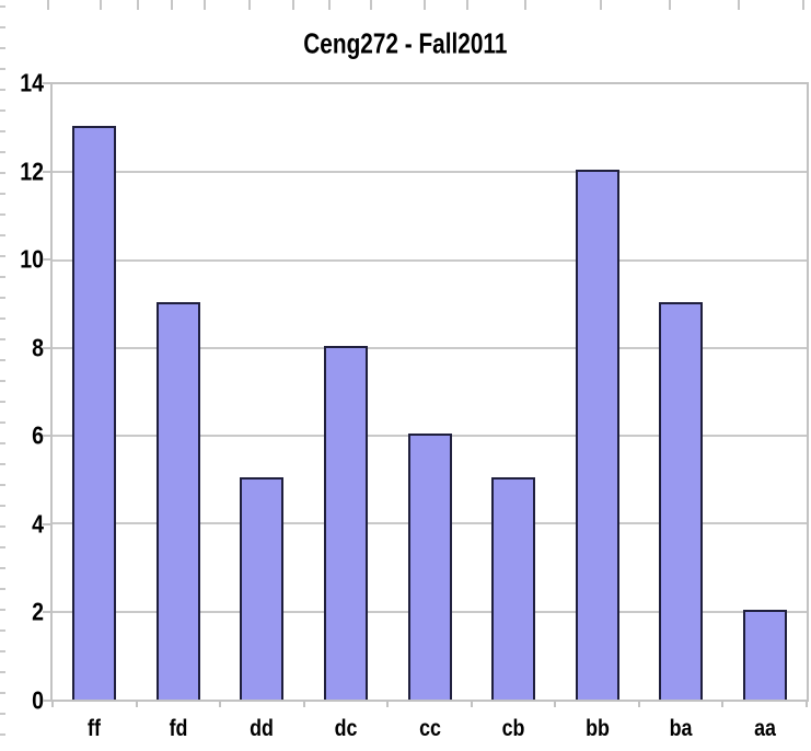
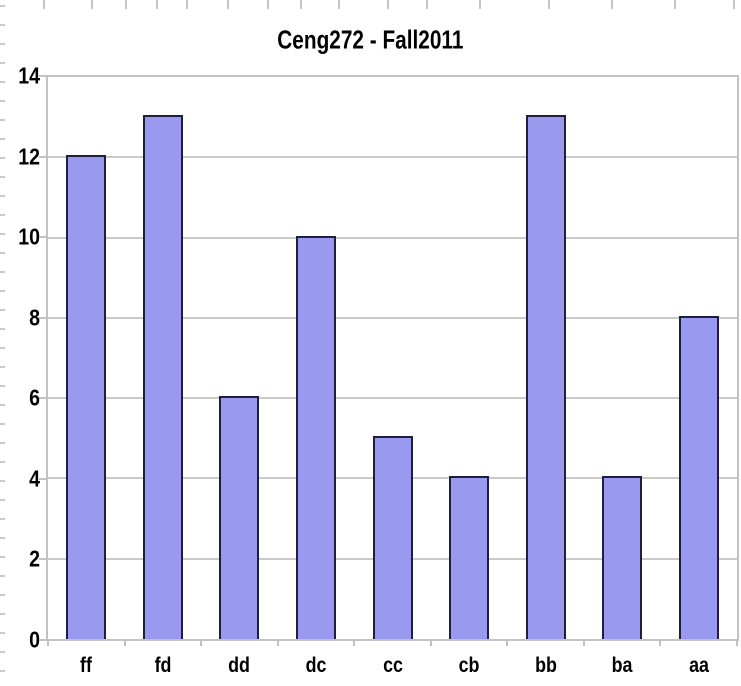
ff: 13 -> 12
fd: 9 -> 13
dd: 5 -> 6
dc: 8 -> 10
cc: 6 -> 5
cb: 5 -> 4
bb: 12 -> 13
ba: 9 -> 4
aa: 2 -> 8
